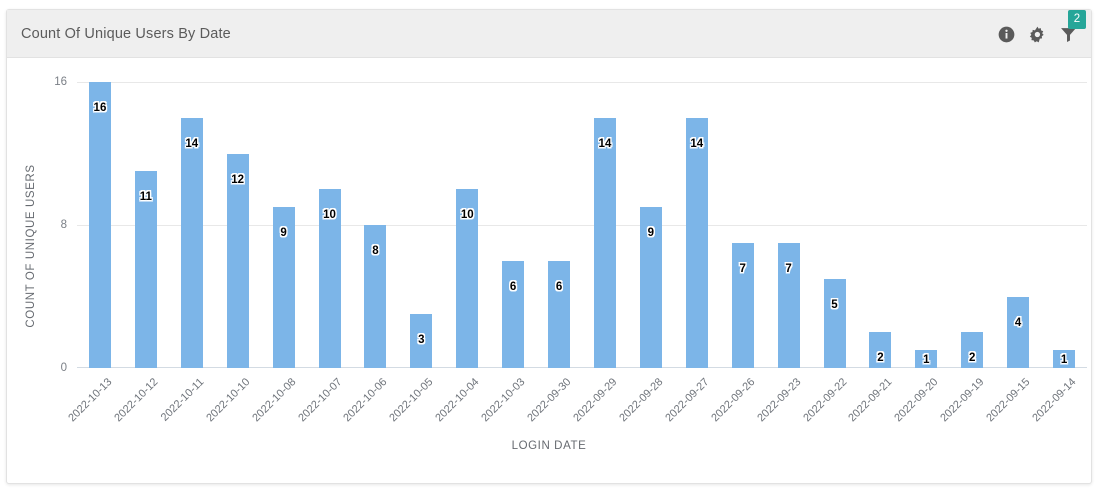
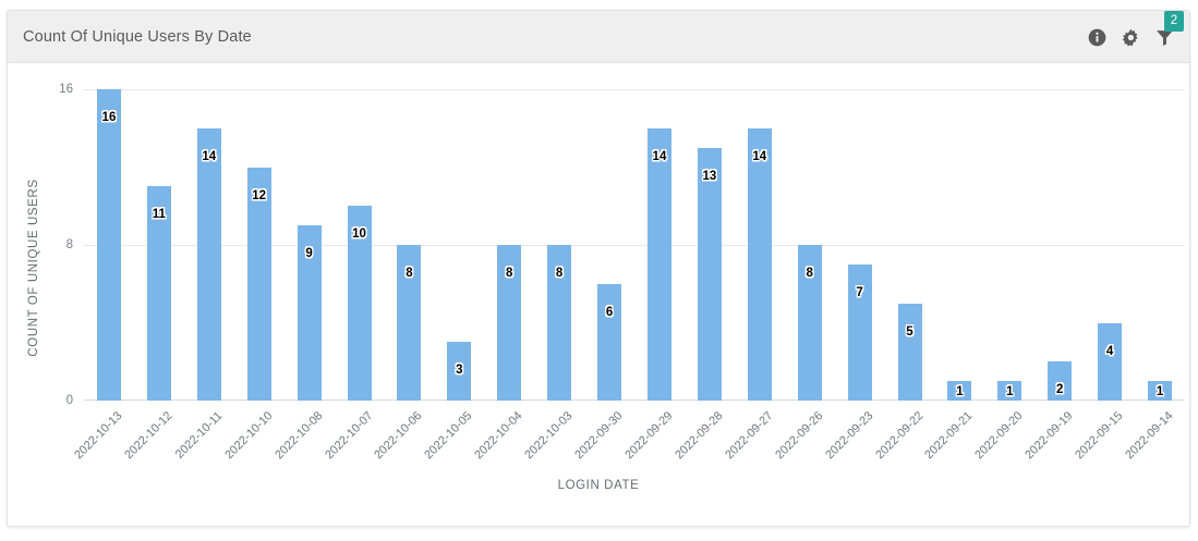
2022-10-04: 10 -> 8
2022-10-03: 6 -> 8
2022-09-28: 9 -> 13
2022-09-26: 7 -> 8
2022-09-21: 2 -> 1
